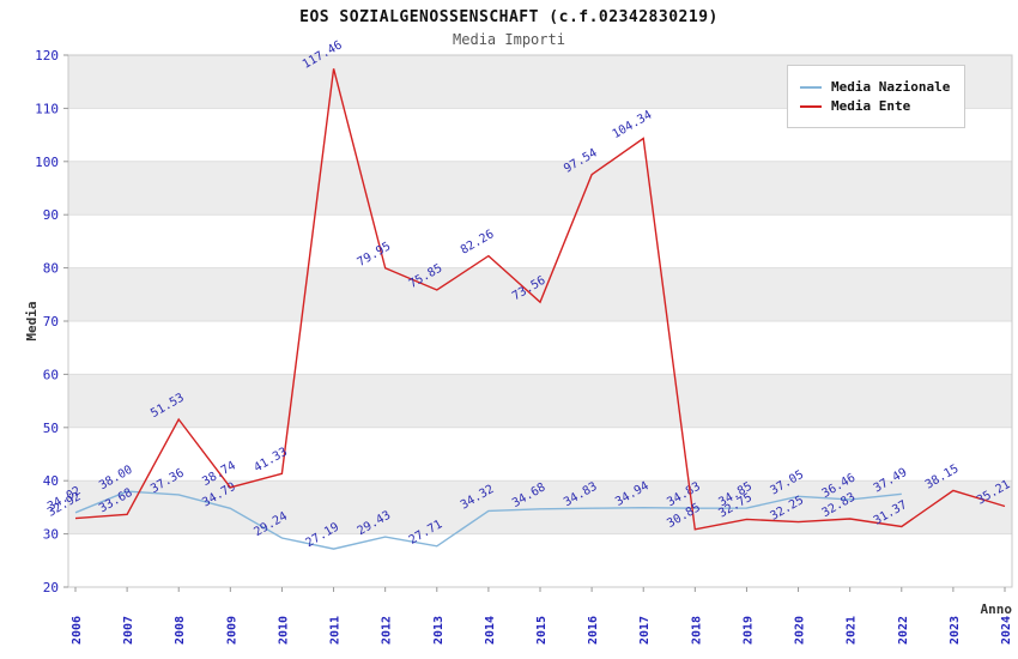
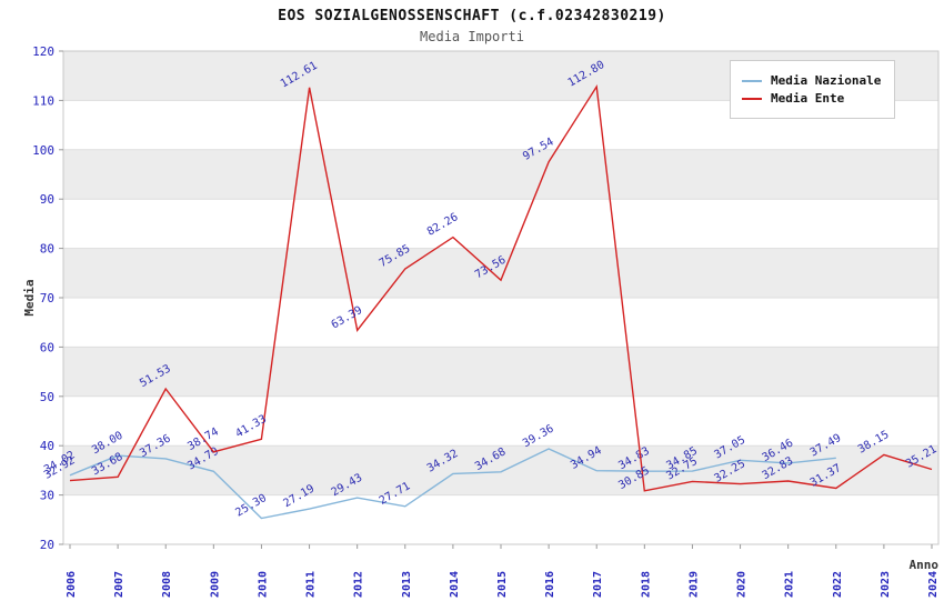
Media Nazionale/2010: 29.24 -> 25.30
Media Ente/2011: 117.46 -> 112.61
Media Ente/2012: 79.95 -> 63.39
Media Nazionale/2016: 34.83 -> 39.36
Media Ente/2017: 104.34 -> 112.80
